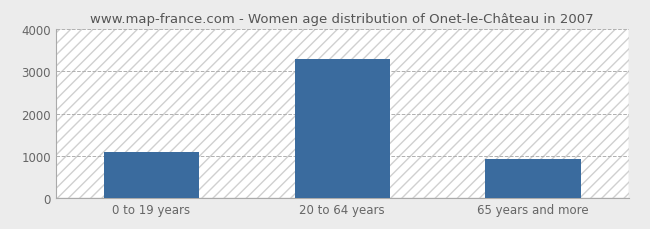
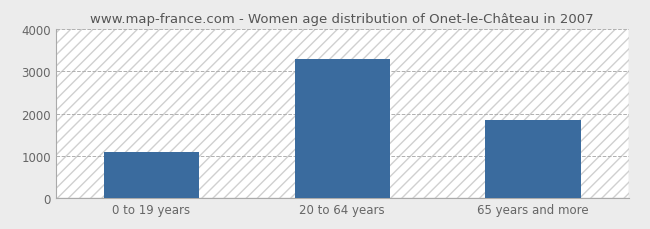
65 years and more: 920 -> 1850
